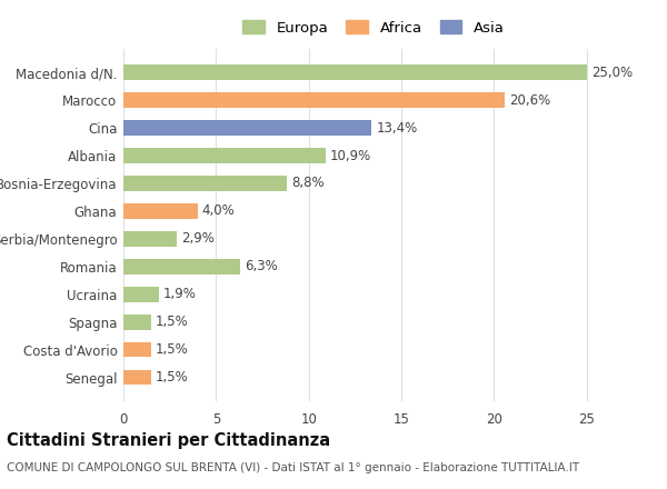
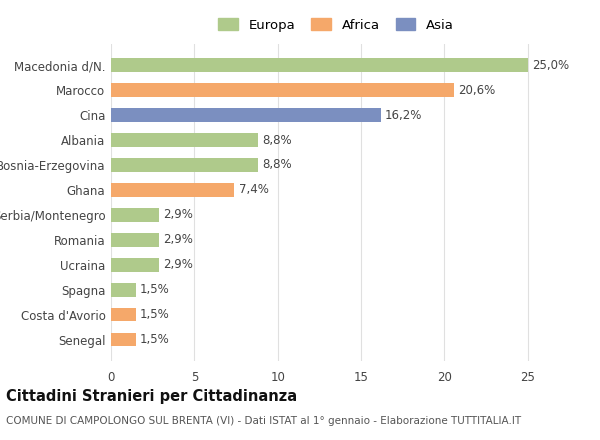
Cina: 13,4% -> 16,2%
Albania: 10,9% -> 8,8%
Ghana: 4,0% -> 7,4%
Romania: 6,3% -> 2,9%
Ucraina: 1,9% -> 2,9%
